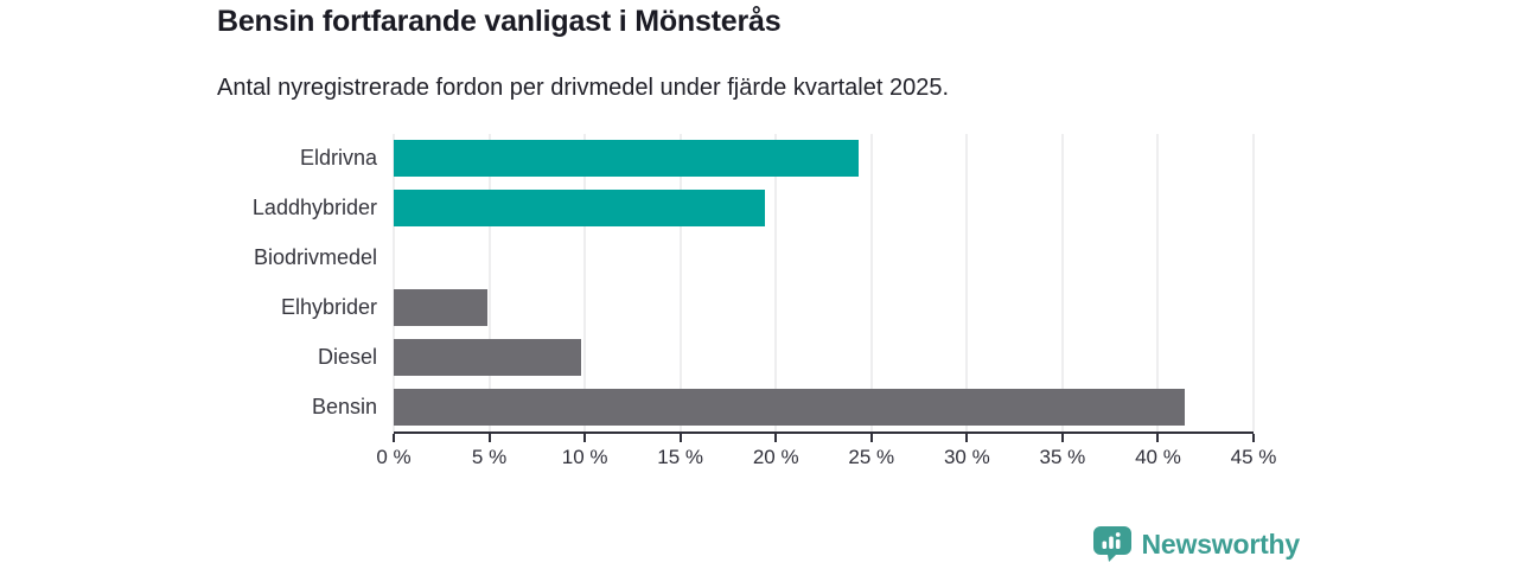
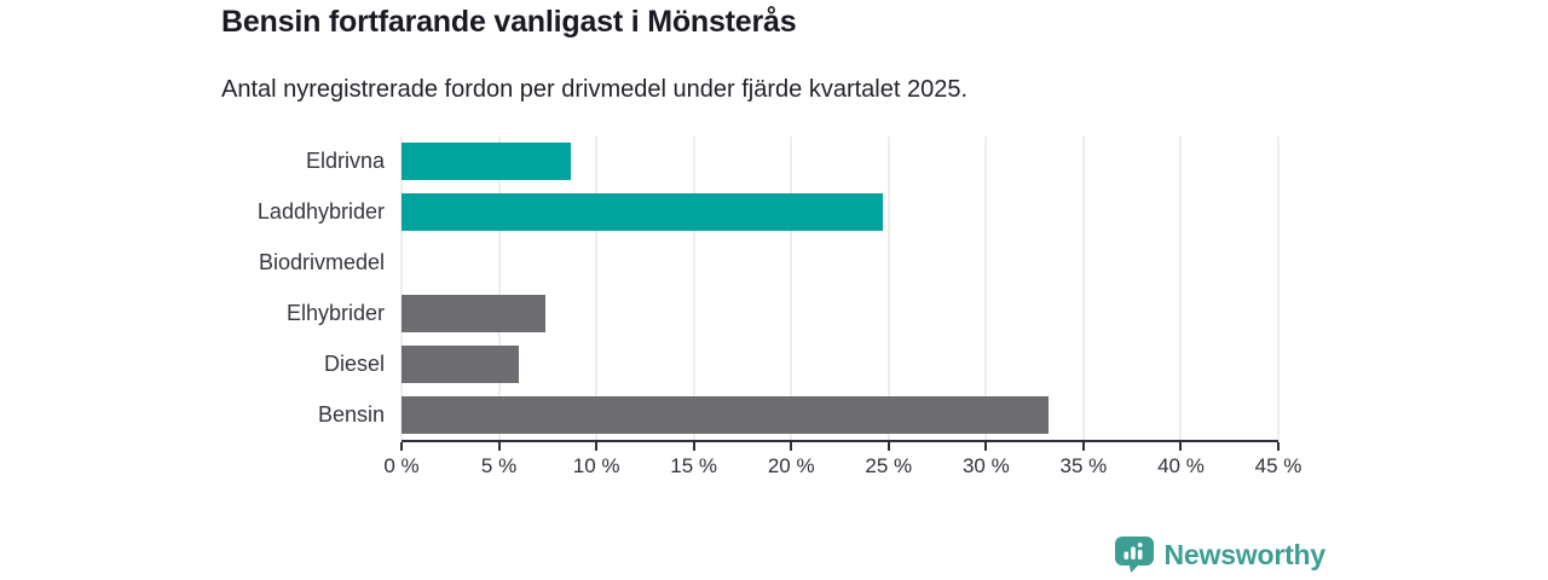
Eldrivna: 24.3% -> 8.7%
Laddhybrider: 19.4% -> 24.7%
Elhybrider: 4.9% -> 7.4%
Diesel: 9.8% -> 6.0%
Bensin: 41.4% -> 33.2%
